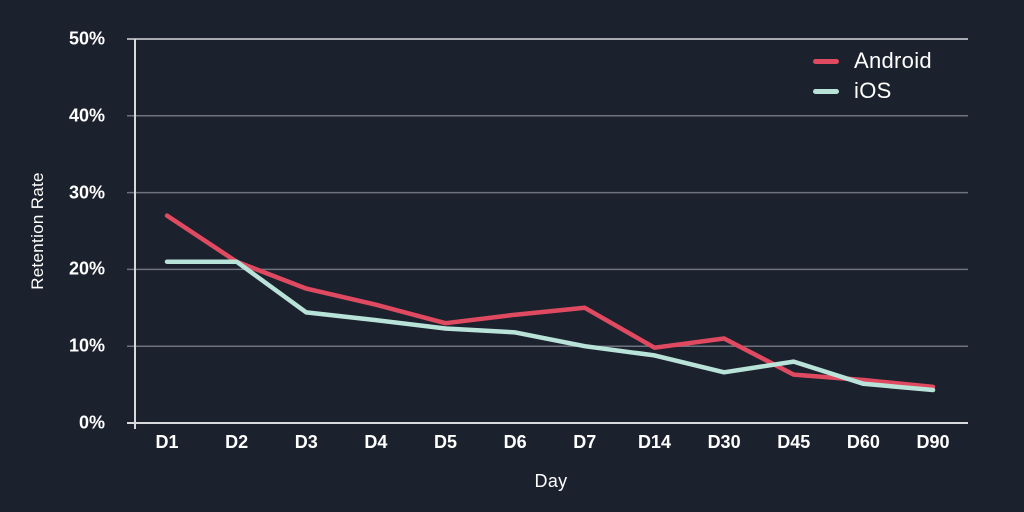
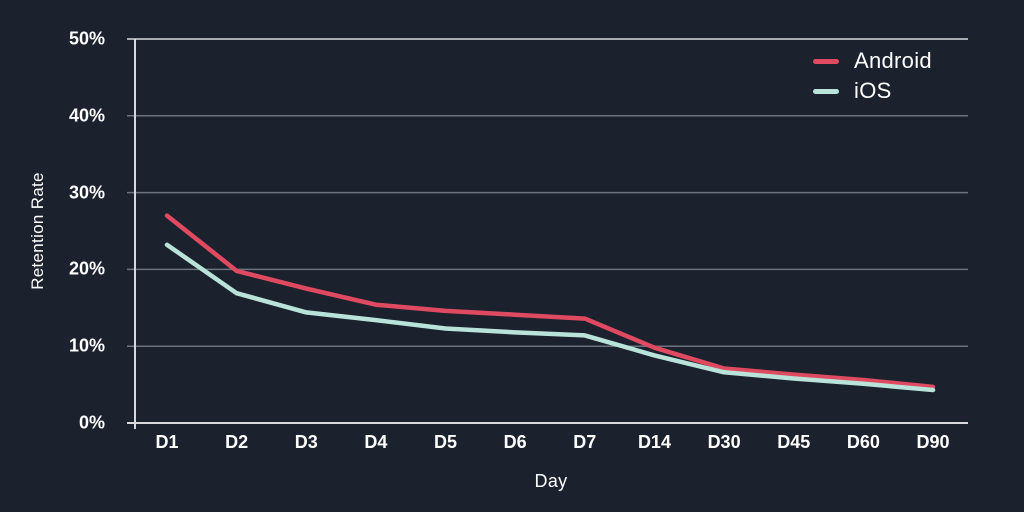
iOS/D1: 21% -> 23%
Android/D2: 21% -> 20%
iOS/D2: 21% -> 17%
Android/D5: 13% -> 15%
Android/D7: 15% -> 14%
iOS/D7: 10% -> 11%
Android/D30: 11% -> 7%
iOS/D45: 8% -> 6%
